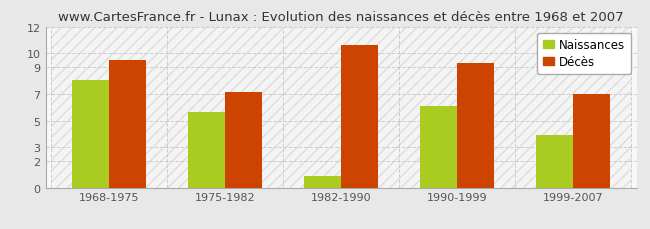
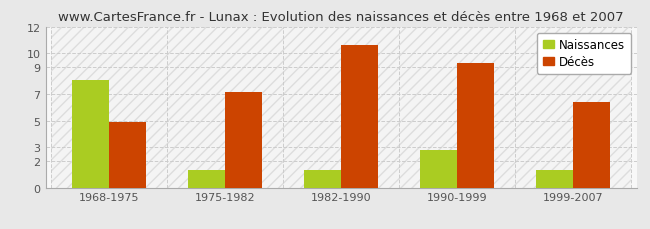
Décès/1968-1975: 9.5 -> 4.9
Naissances/1975-1982: 5.6 -> 1.3
Naissances/1982-1990: 0.9 -> 1.3
Naissances/1990-1999: 6.1 -> 2.8
Naissances/1999-2007: 3.9 -> 1.3
Décès/1999-2007: 7.0 -> 6.4
